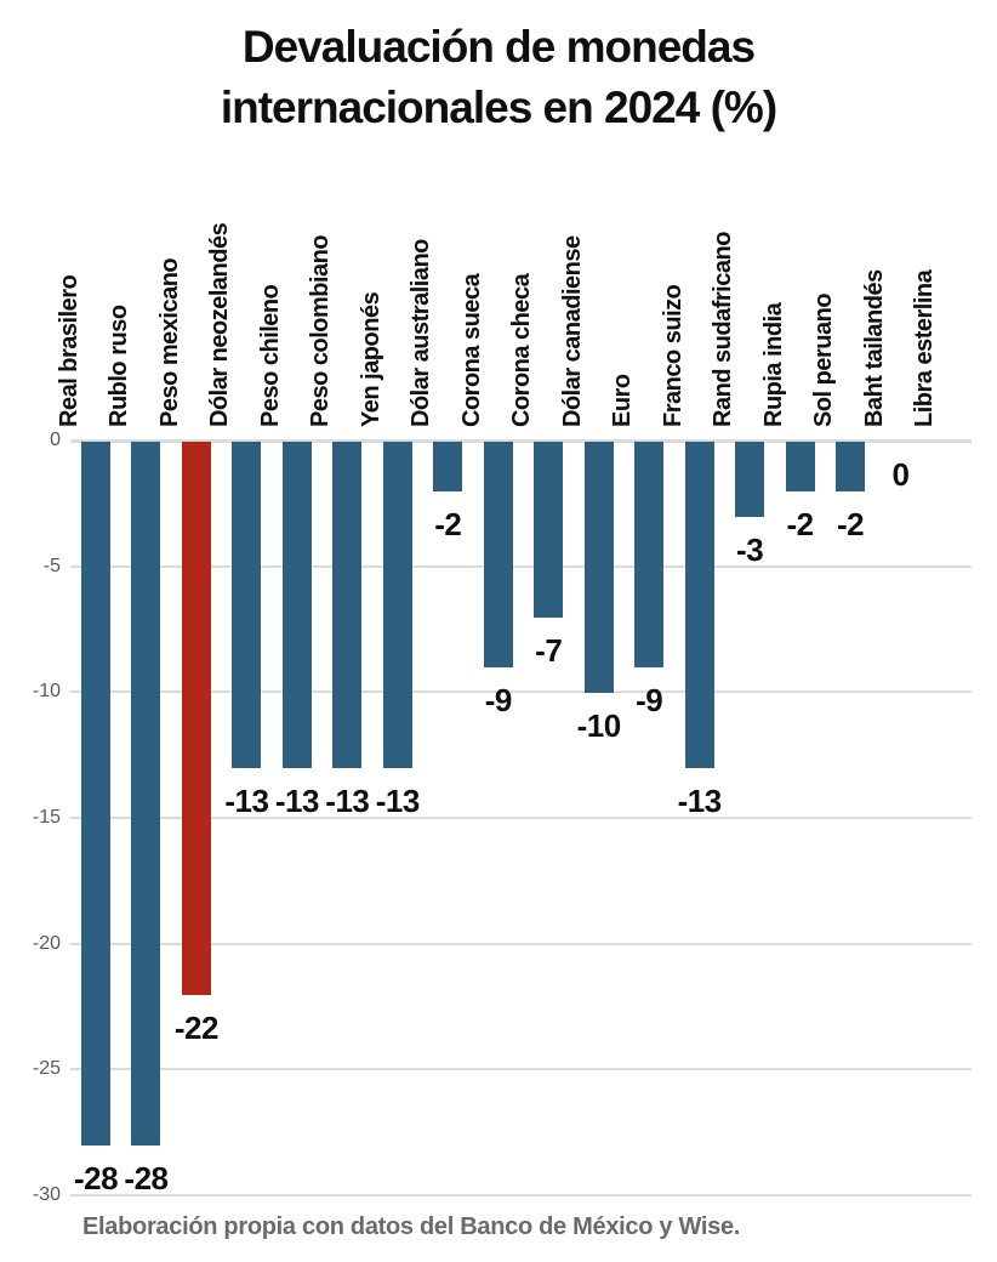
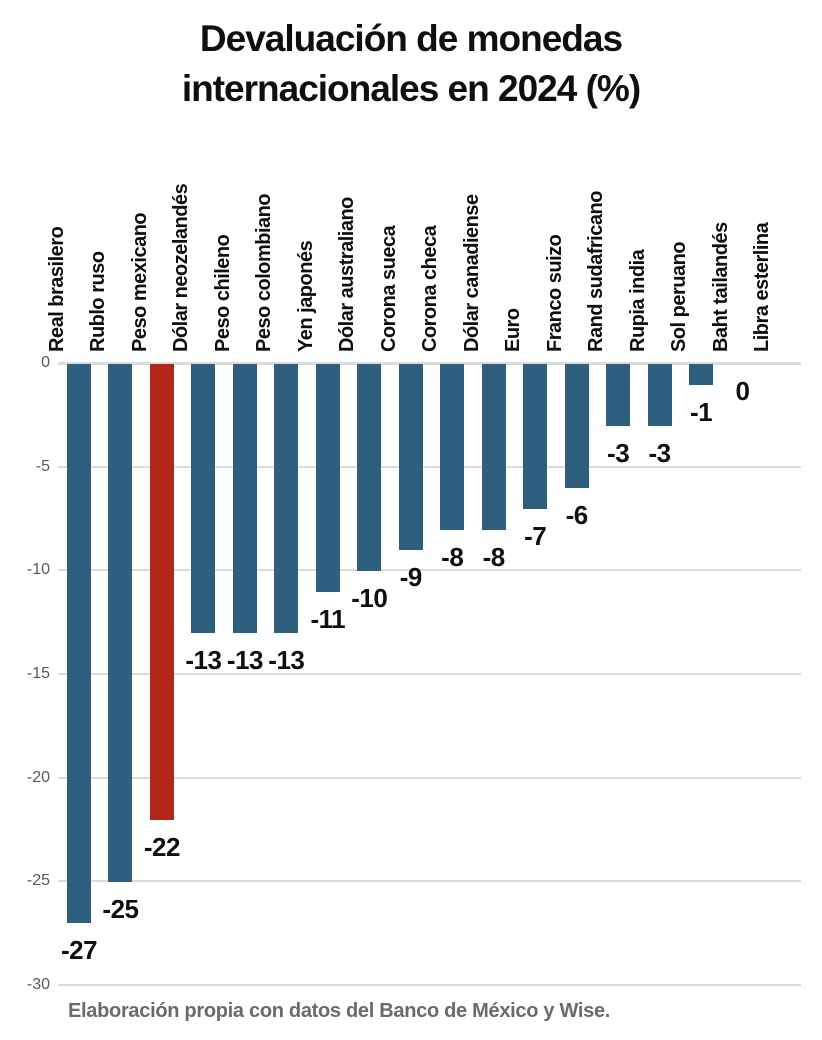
Real brasilero: -28 -> -27
Rublo ruso: -28 -> -25
Yen japonés: -13 -> -11
Dólar australiano: -2 -> -10
Corona checa: -7 -> -8
Dólar canadiense: -10 -> -8
Euro: -9 -> -7
Franco suizo: -13 -> -6
Rupia india: -2 -> -3
Sol peruano: -2 -> -1
